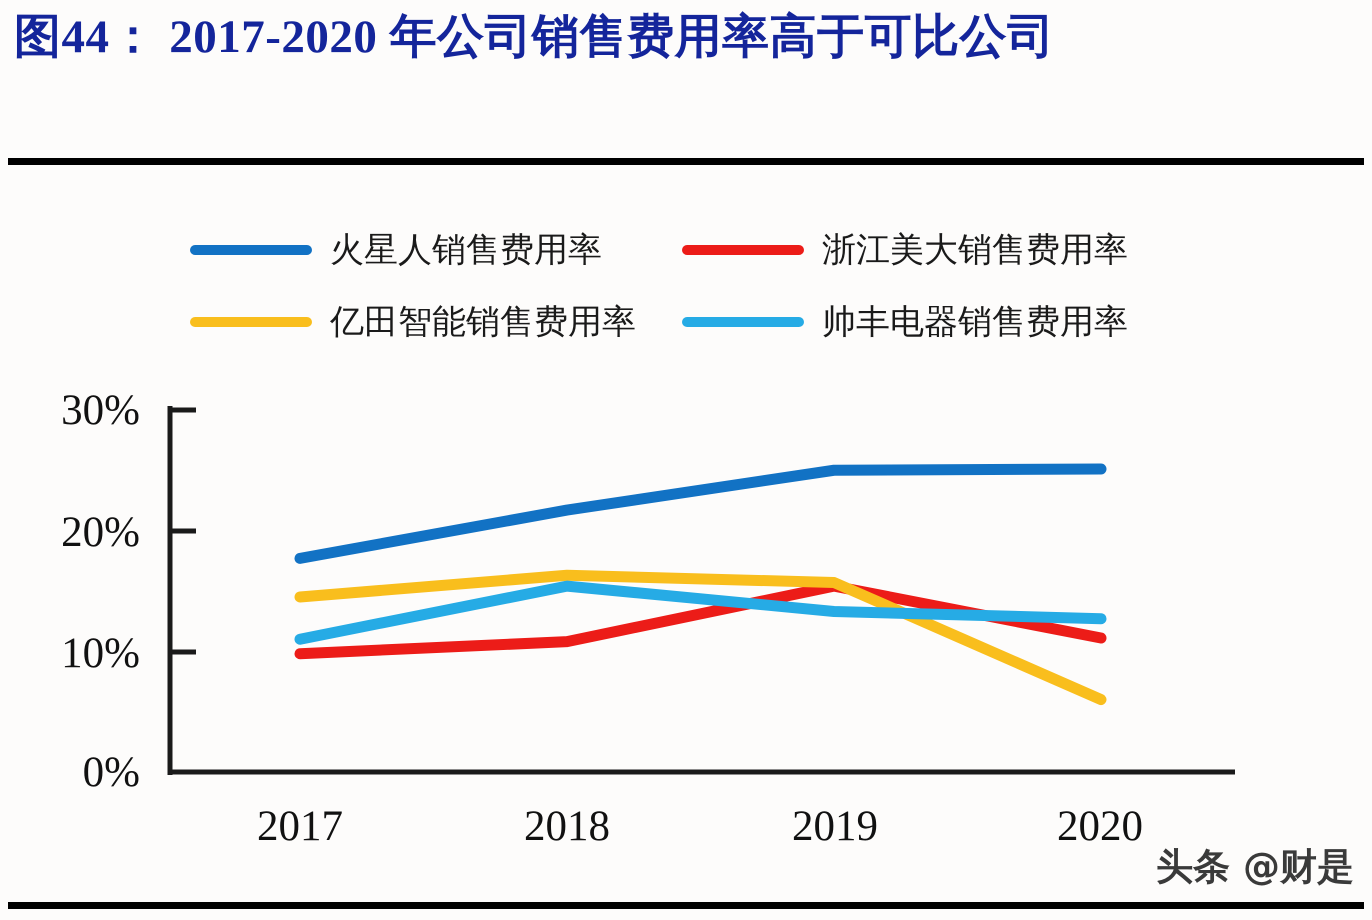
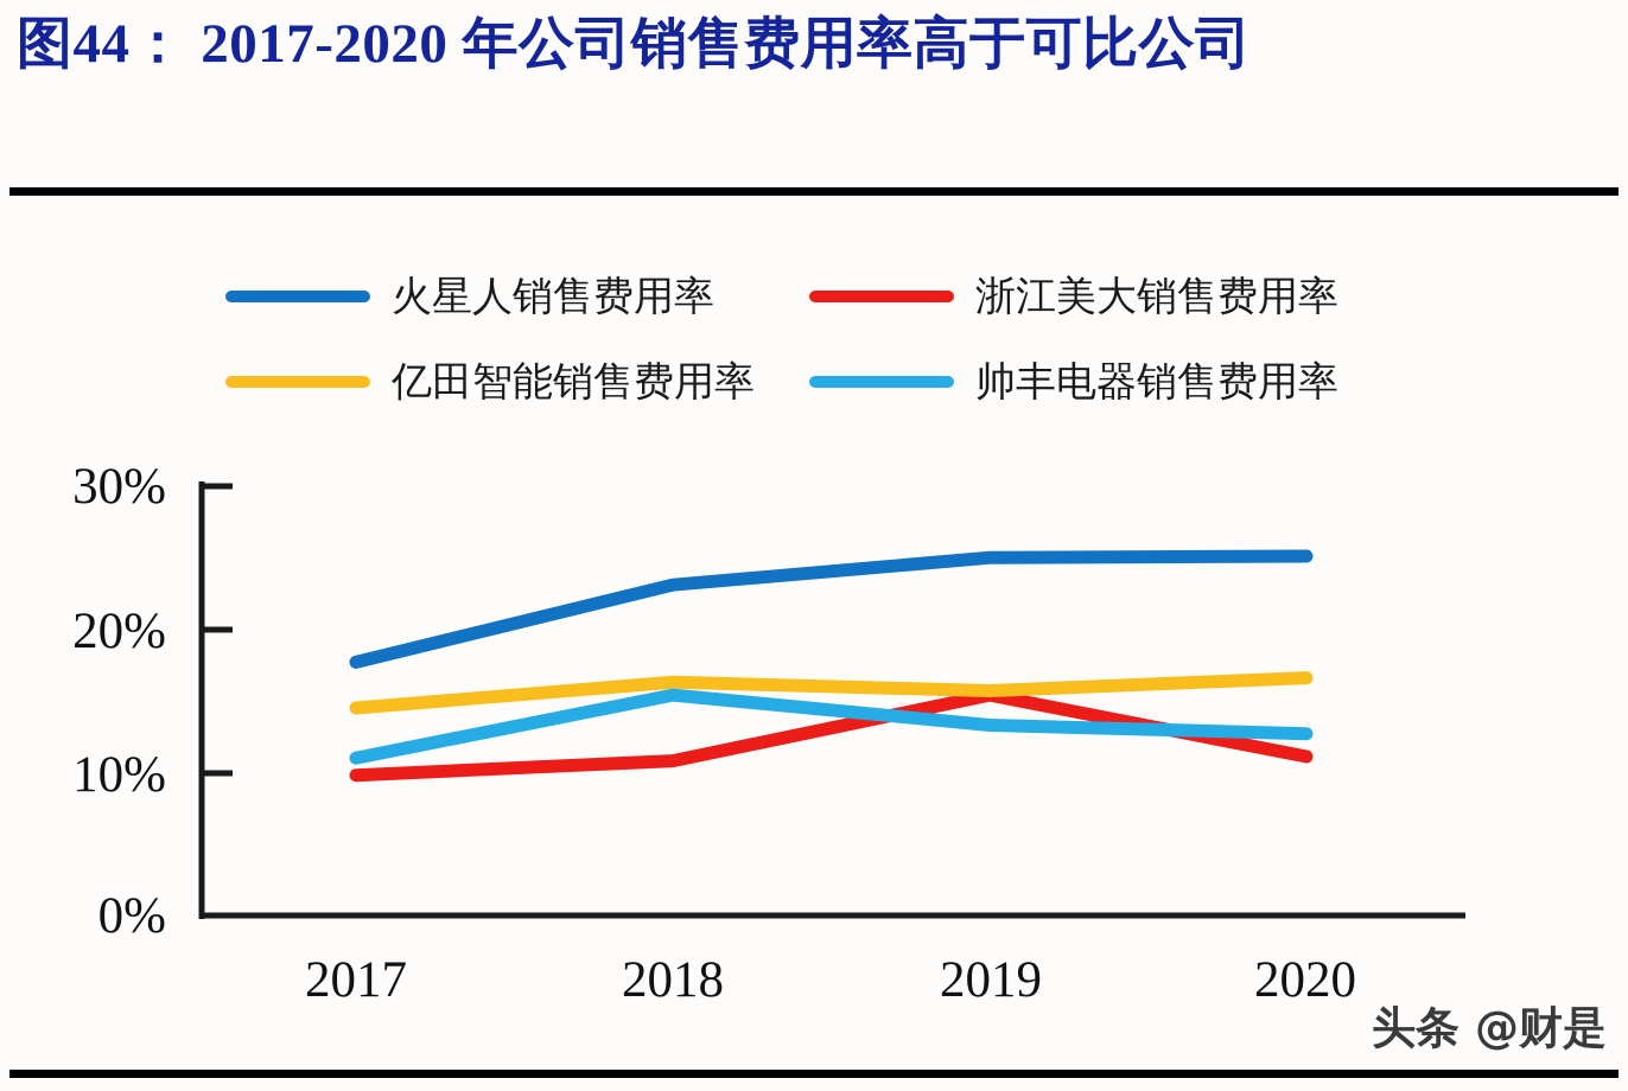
火星人销售费用率/2018: 21.7% -> 23.1%
亿田智能销售费用率/2020: 6.0% -> 16.6%
